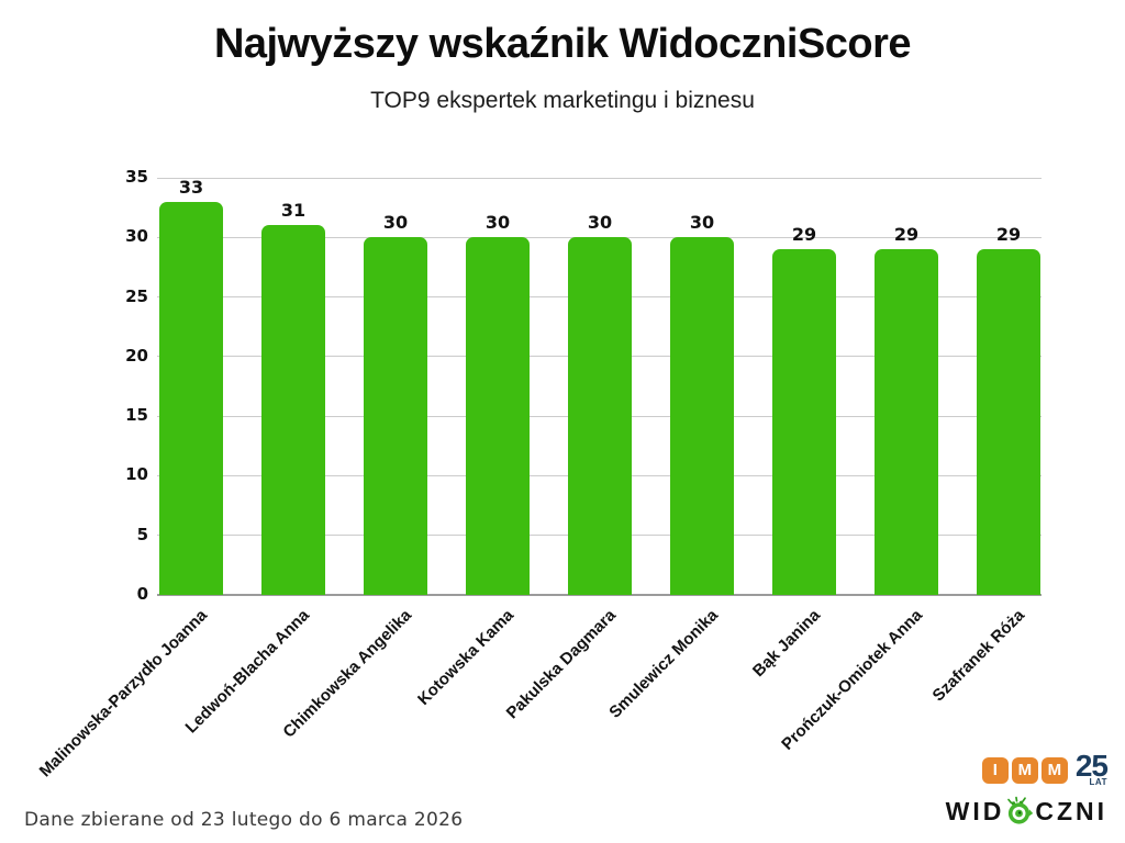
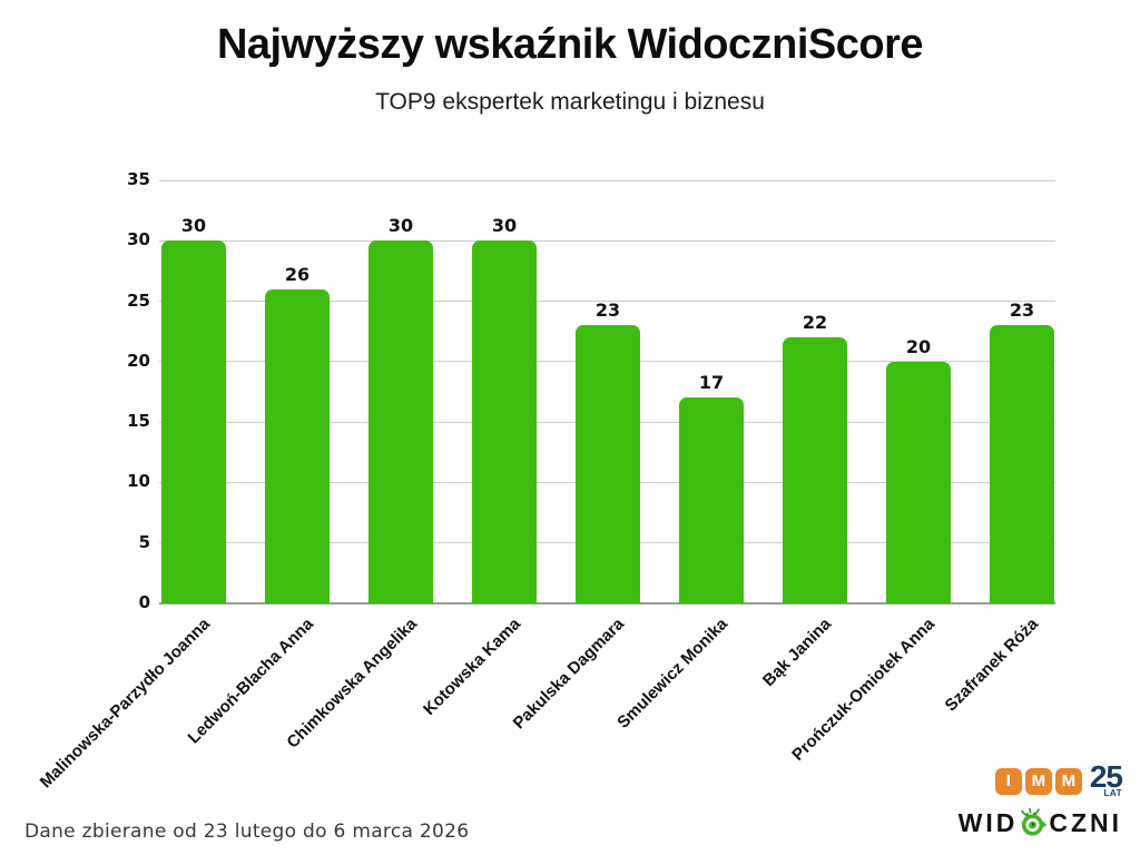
Malinowska-Parzydło Joanna: 33 -> 30
Ledwoń-Blacha Anna: 31 -> 26
Pakulska Dagmara: 30 -> 23
Smulewicz Monika: 30 -> 17
Bąk Janina: 29 -> 22
Prończuk-Omiotek Anna: 29 -> 20
Szafranek Róża: 29 -> 23
